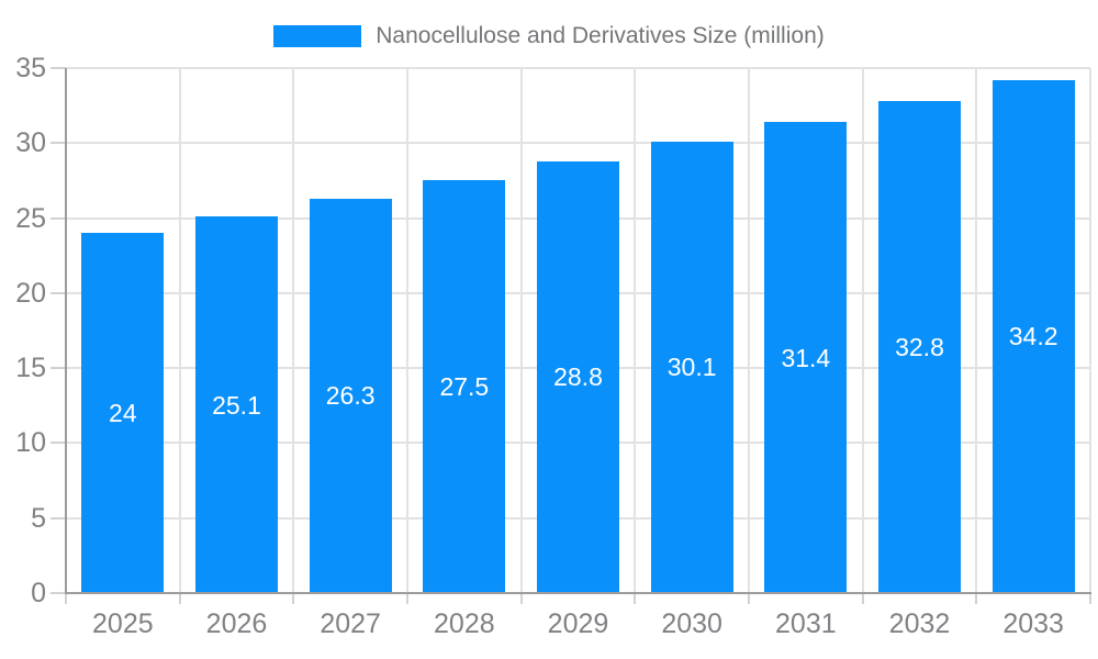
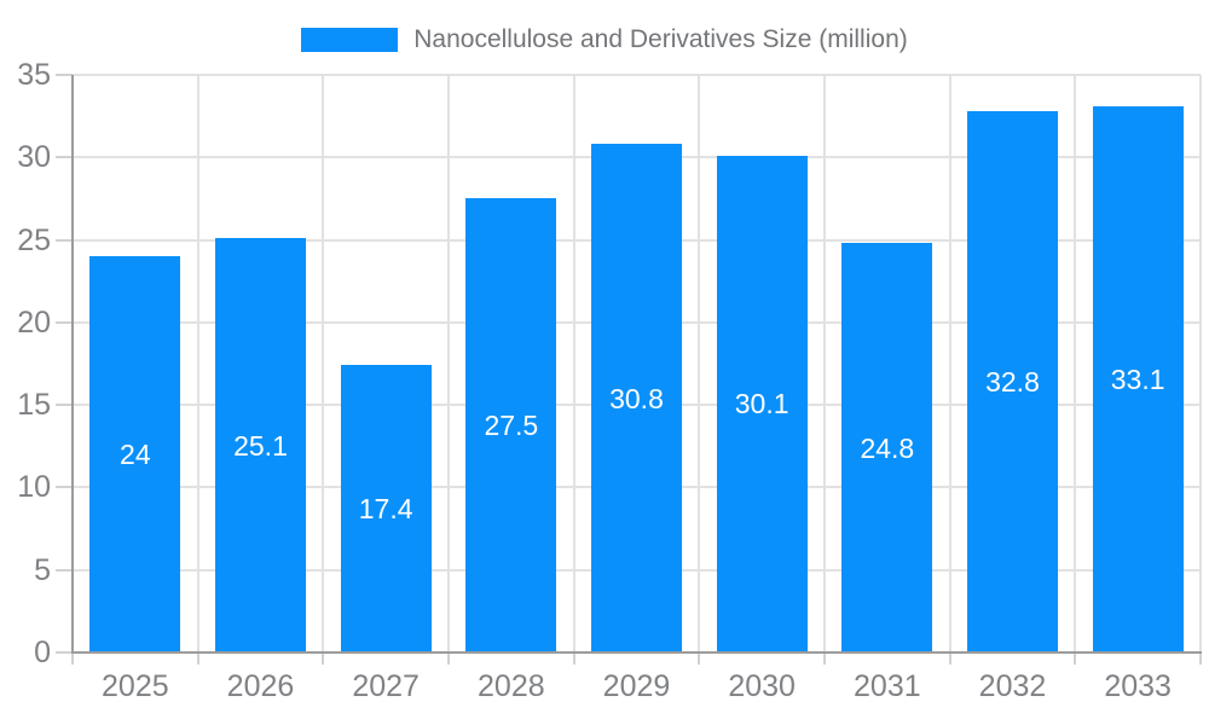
2027: 26.3 -> 17.4
2029: 28.8 -> 30.8
2031: 31.4 -> 24.8
2033: 34.2 -> 33.1
